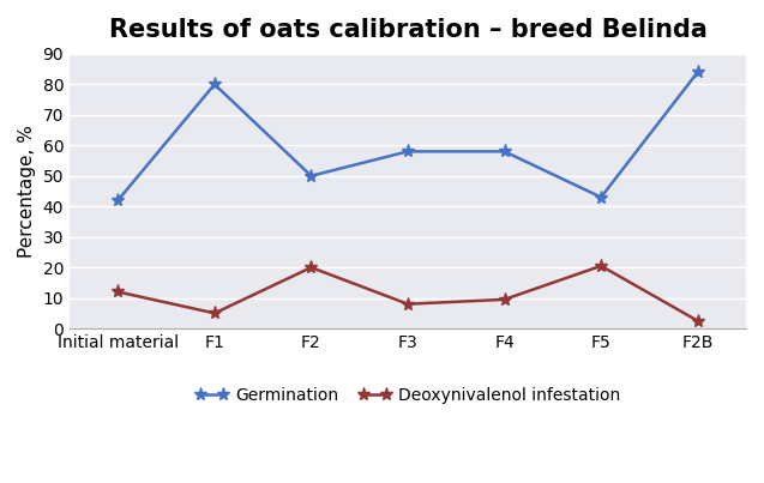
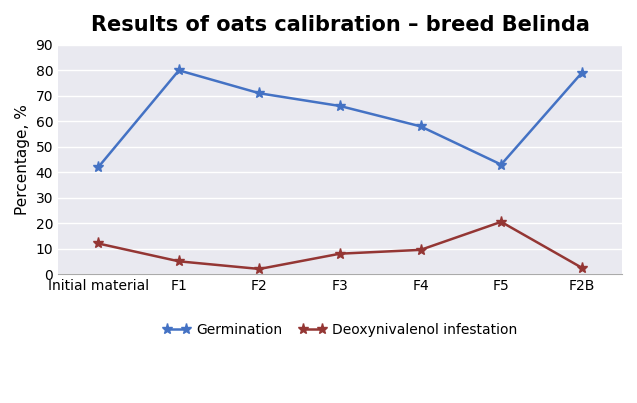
Germination/F2: 50 -> 71
Deoxynivalenol infestation/F2: 20.0 -> 2.0
Germination/F3: 58 -> 66
Germination/F2B: 84 -> 79
